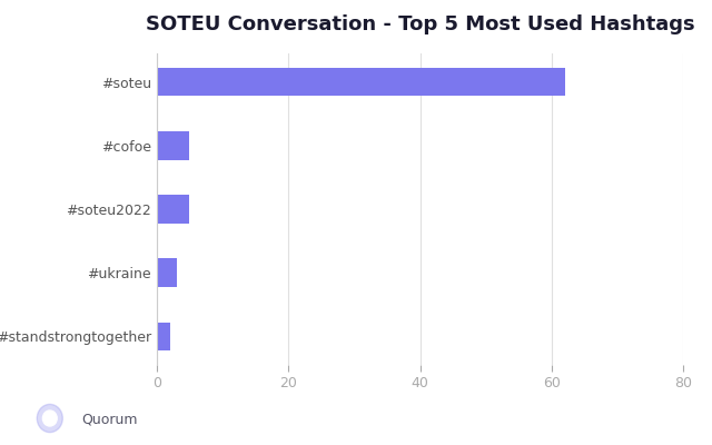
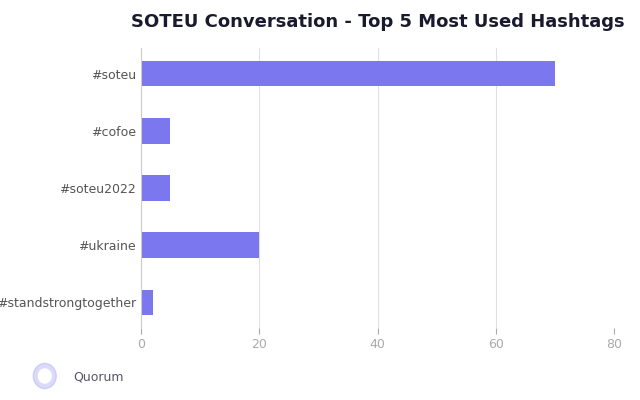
#soteu: 62 -> 70
#ukraine: 3 -> 20
